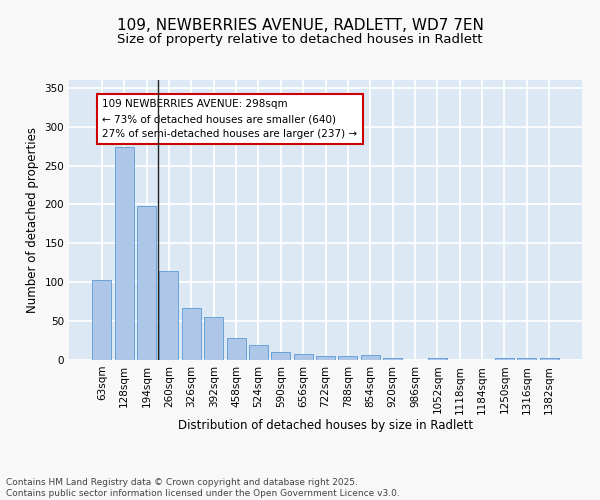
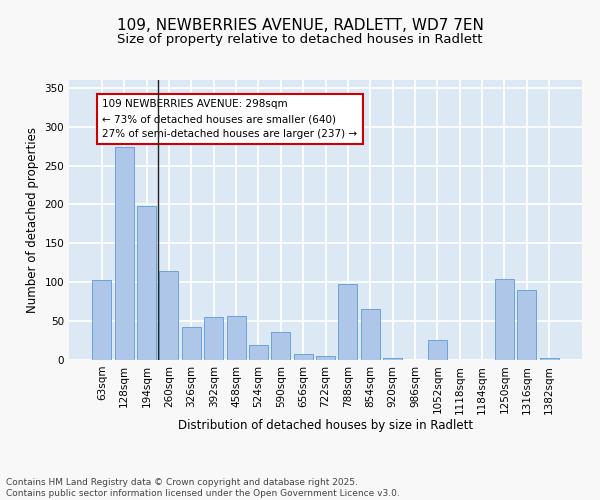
326sqm: 67 -> 42
458sqm: 28 -> 56
590sqm: 10 -> 36
788sqm: 5 -> 98
854sqm: 6 -> 66
1052sqm: 2 -> 26
1250sqm: 3 -> 104
1316sqm: 2 -> 90
